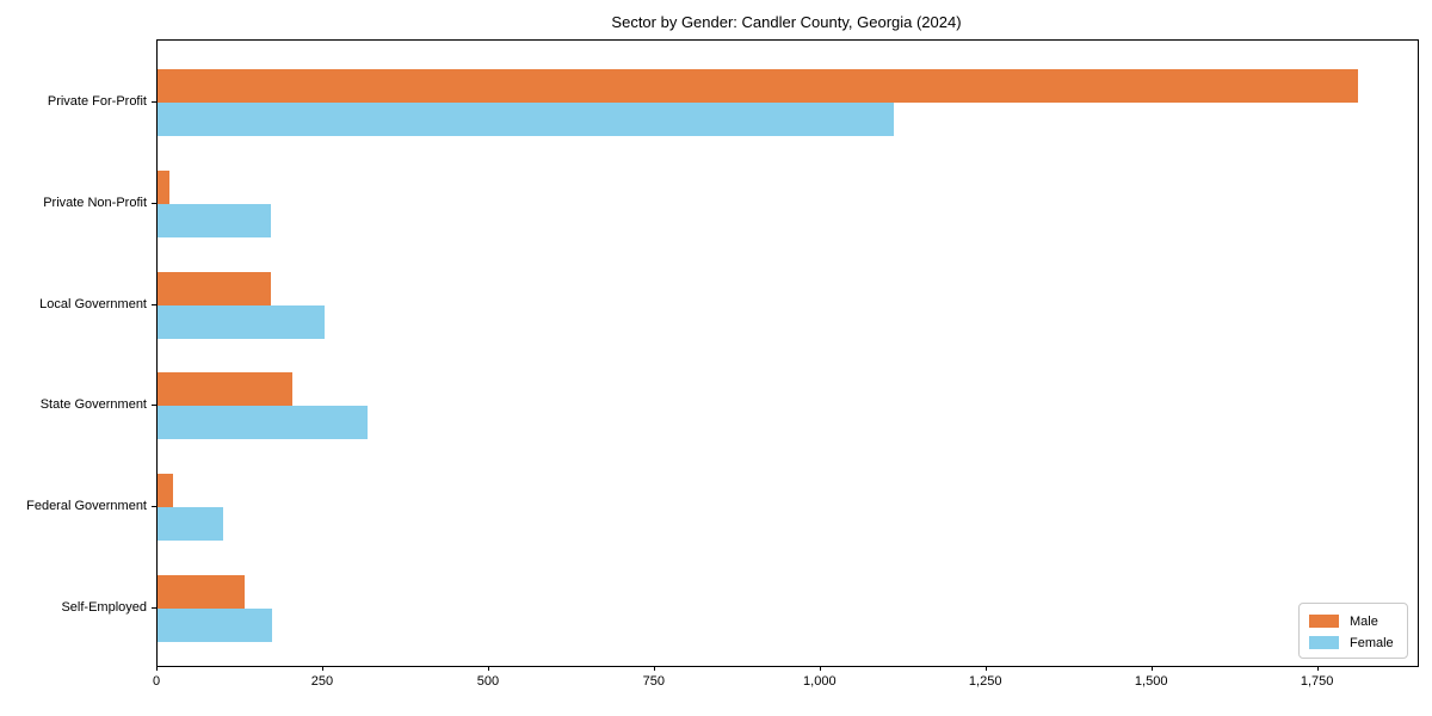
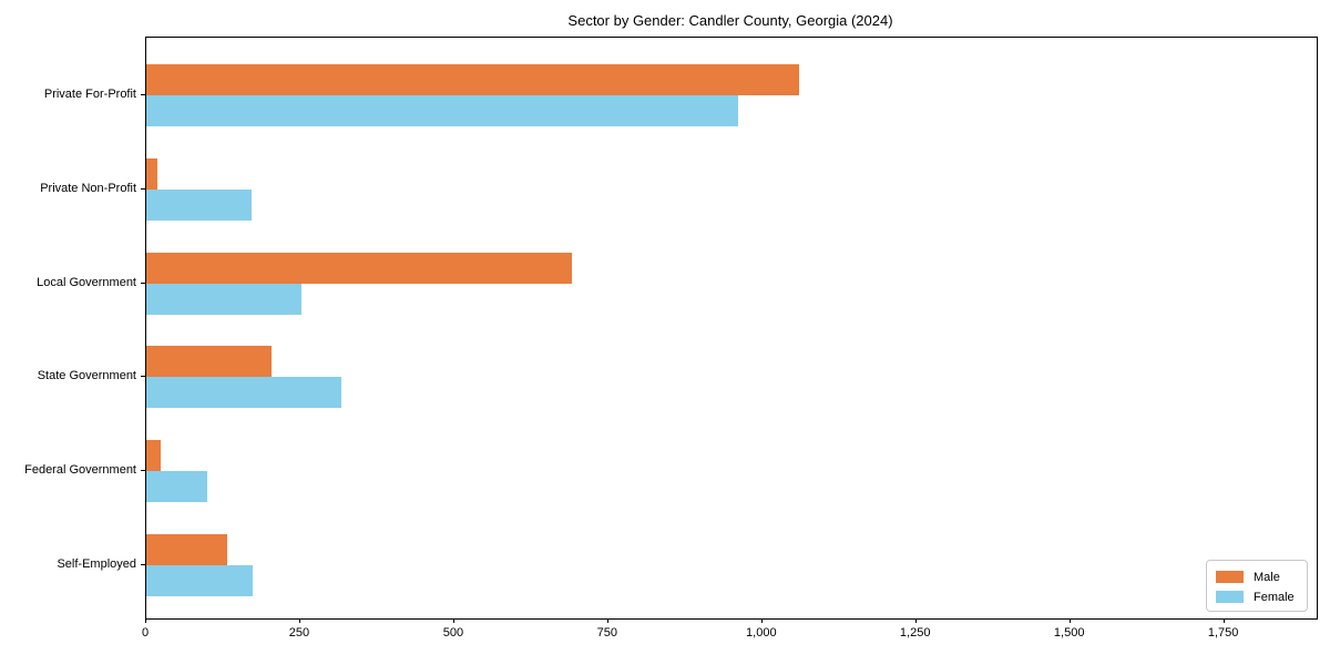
Male/Private For-Profit: 1810 -> 1060
Female/Private For-Profit: 1110 -> 960
Male/Local Government: 170 -> 690
